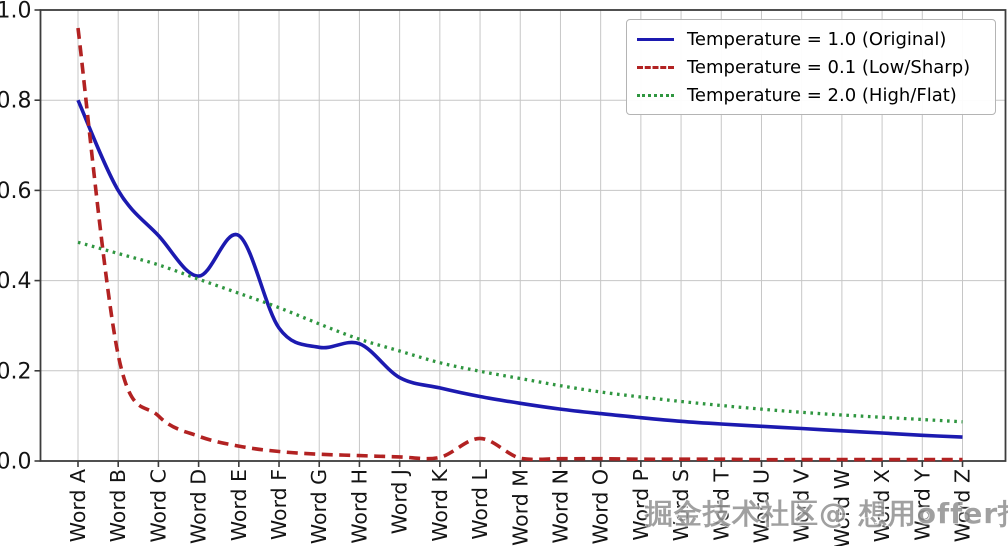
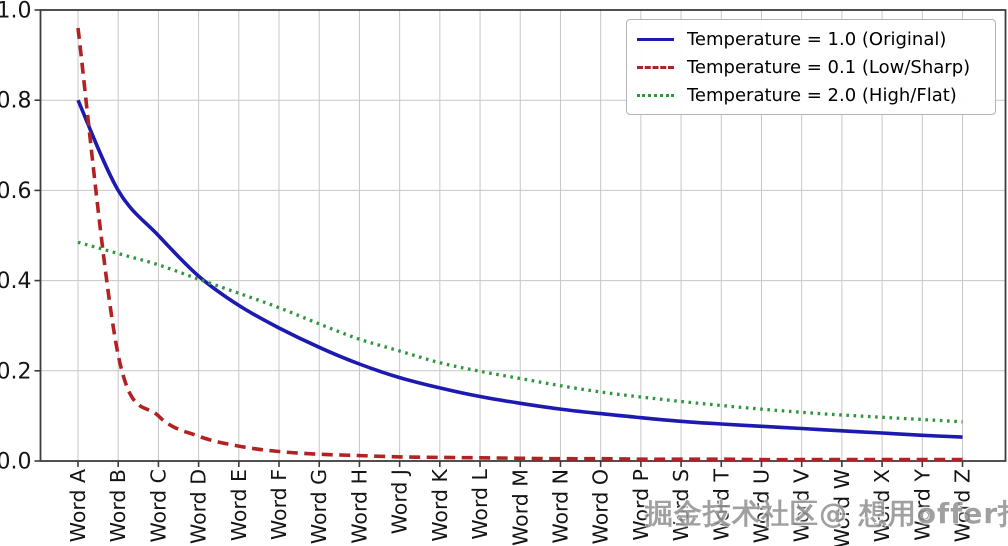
Temperature = 1.0 (Original)/Word E: 0.50 -> 0.34
Temperature = 1.0 (Original)/Word H: 0.26 -> 0.21
Temperature = 0.1 (Low/Sharp)/Word L: 0.05 -> 0.01
